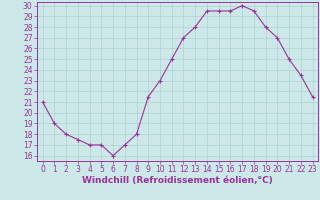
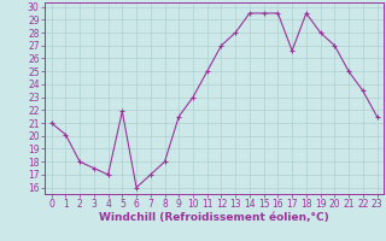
1: 19.0 -> 20.1
5: 17.0 -> 21.9
17: 30.0 -> 26.6
